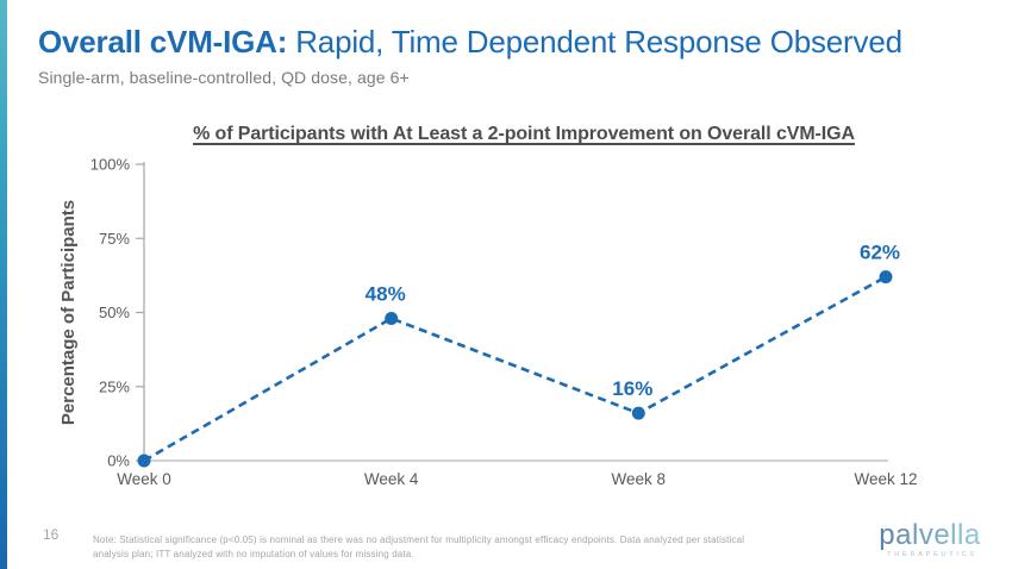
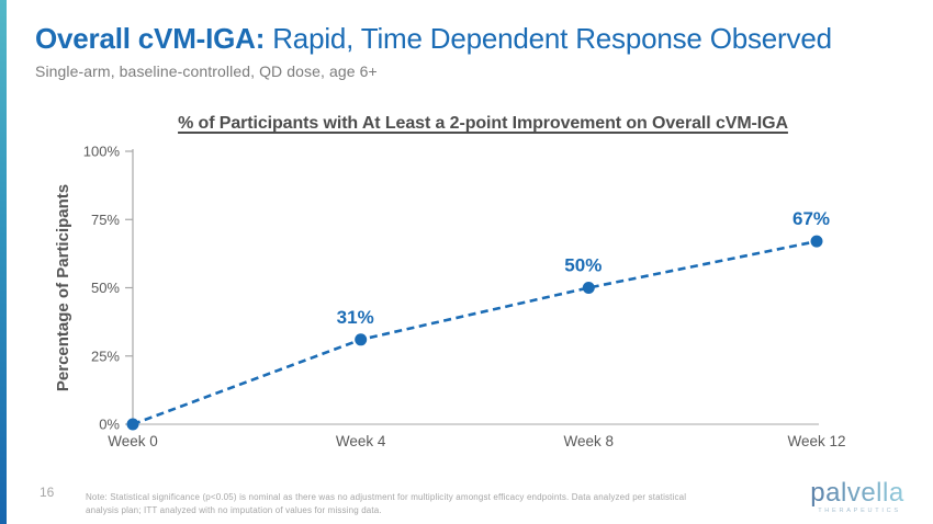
Week 4: 48% -> 31%
Week 8: 16% -> 50%
Week 12: 62% -> 67%
